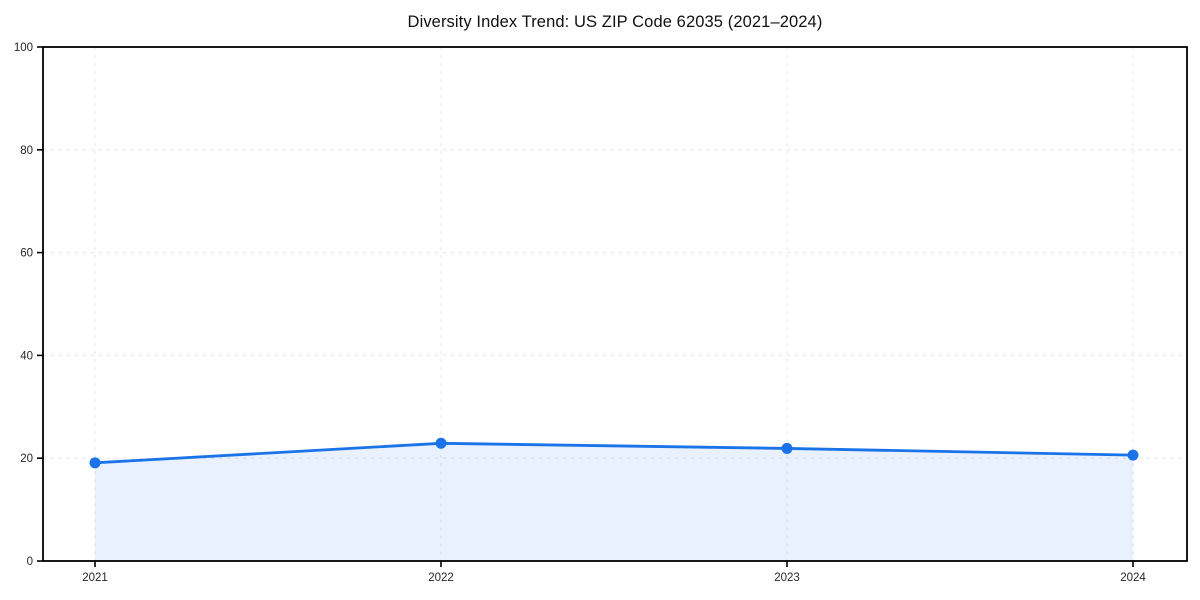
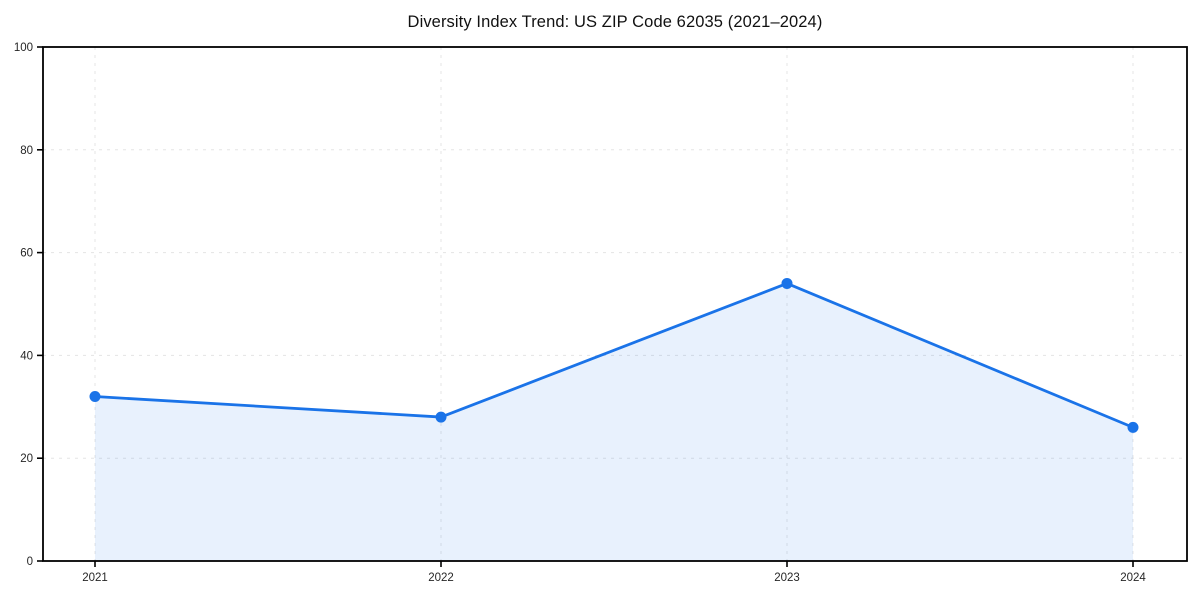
2021: 19 -> 32
2022: 23 -> 28
2023: 22 -> 54
2024: 21 -> 26
